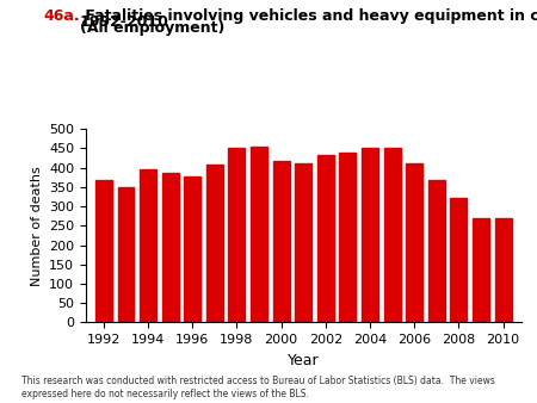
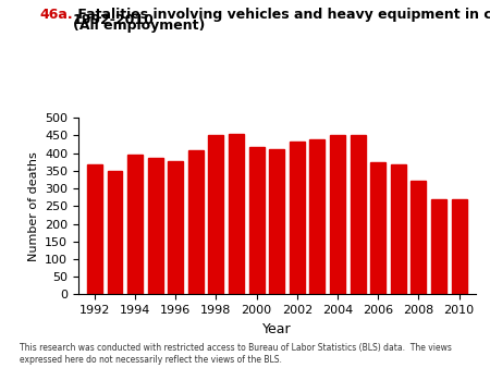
2006: 410 -> 375
